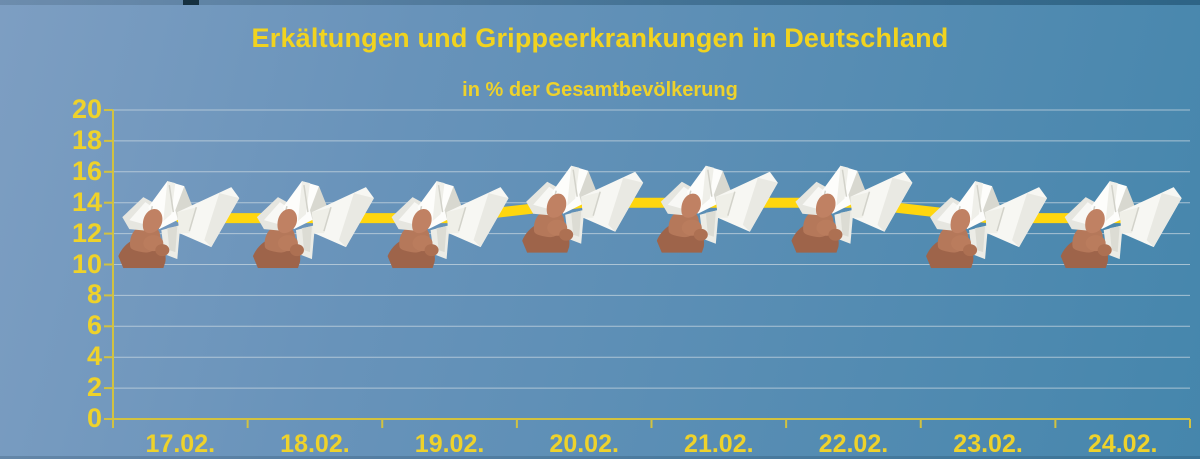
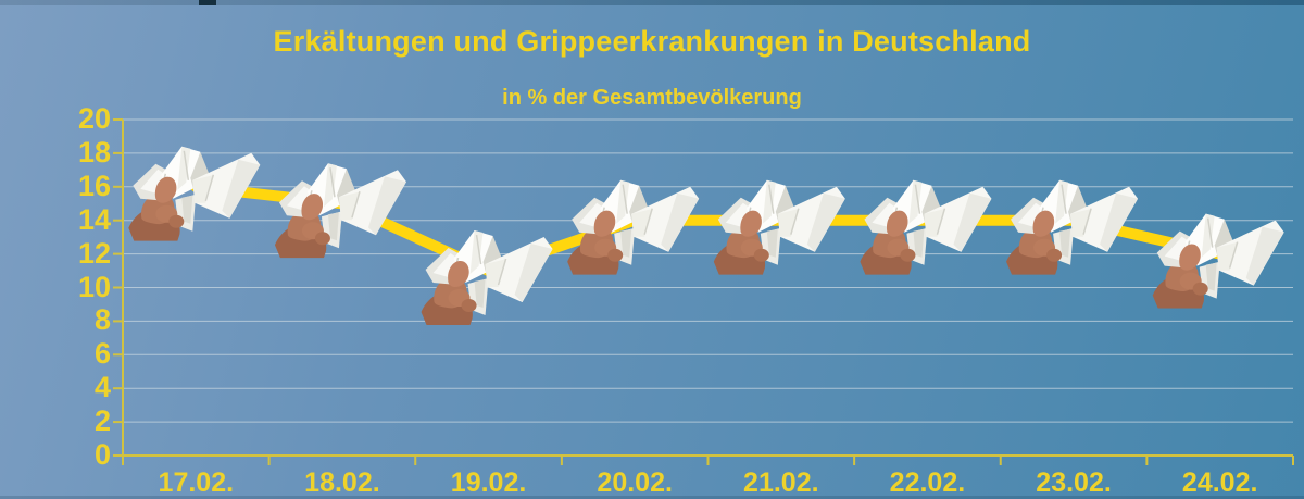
17.02.: 13 -> 16
18.02.: 13 -> 15
19.02.: 13 -> 11
23.02.: 13 -> 14
24.02.: 13 -> 12
